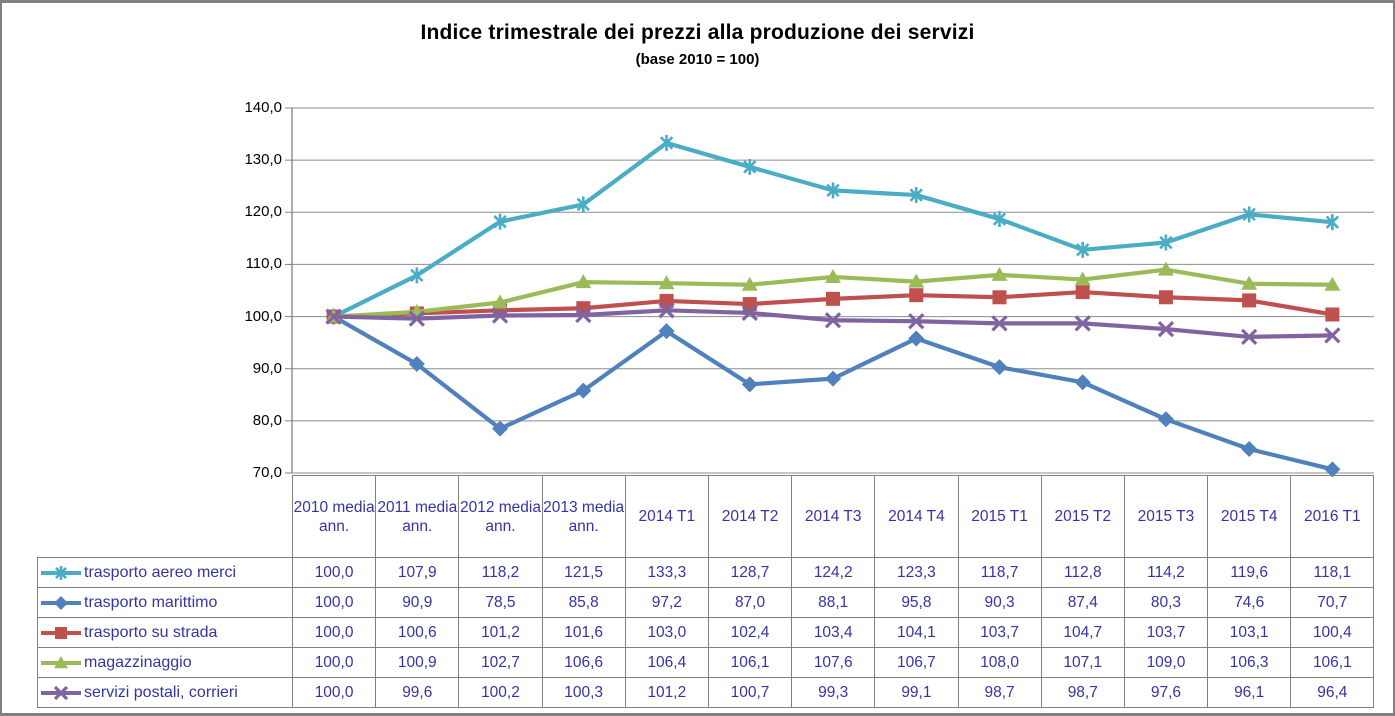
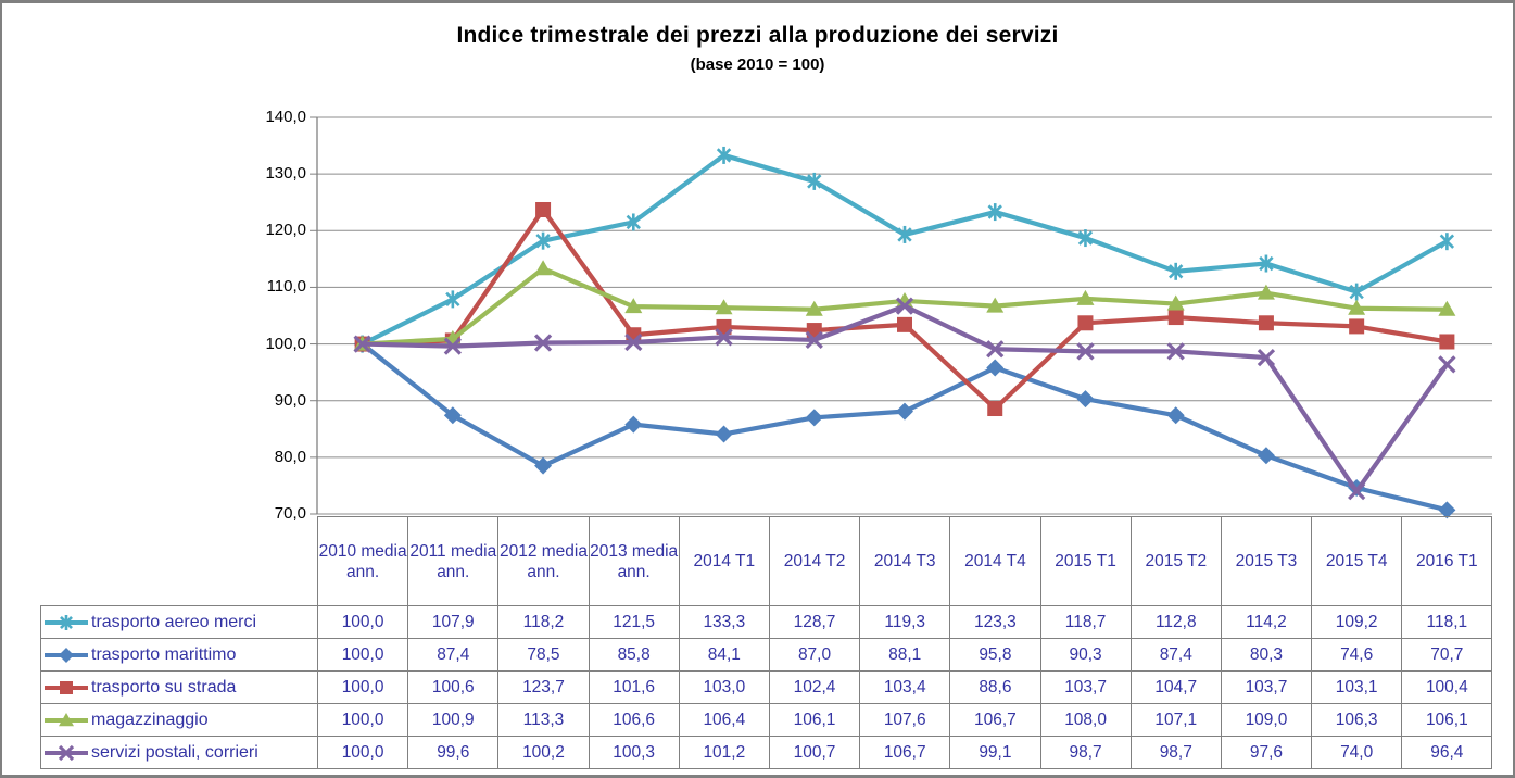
trasporto marittimo/2011 media ann.: 90,9 -> 87,4
trasporto su strada/2012 media ann.: 101,2 -> 123,7
magazzinaggio/2012 media ann.: 102,7 -> 113,3
trasporto marittimo/2014 T1: 97,2 -> 84,1
trasporto aereo merci/2014 T3: 124,2 -> 119,3
servizi postali, corrieri/2014 T3: 99,3 -> 106,7
trasporto su strada/2014 T4: 104,1 -> 88,6
trasporto aereo merci/2015 T4: 119,6 -> 109,2
servizi postali, corrieri/2015 T4: 96,1 -> 74,0
